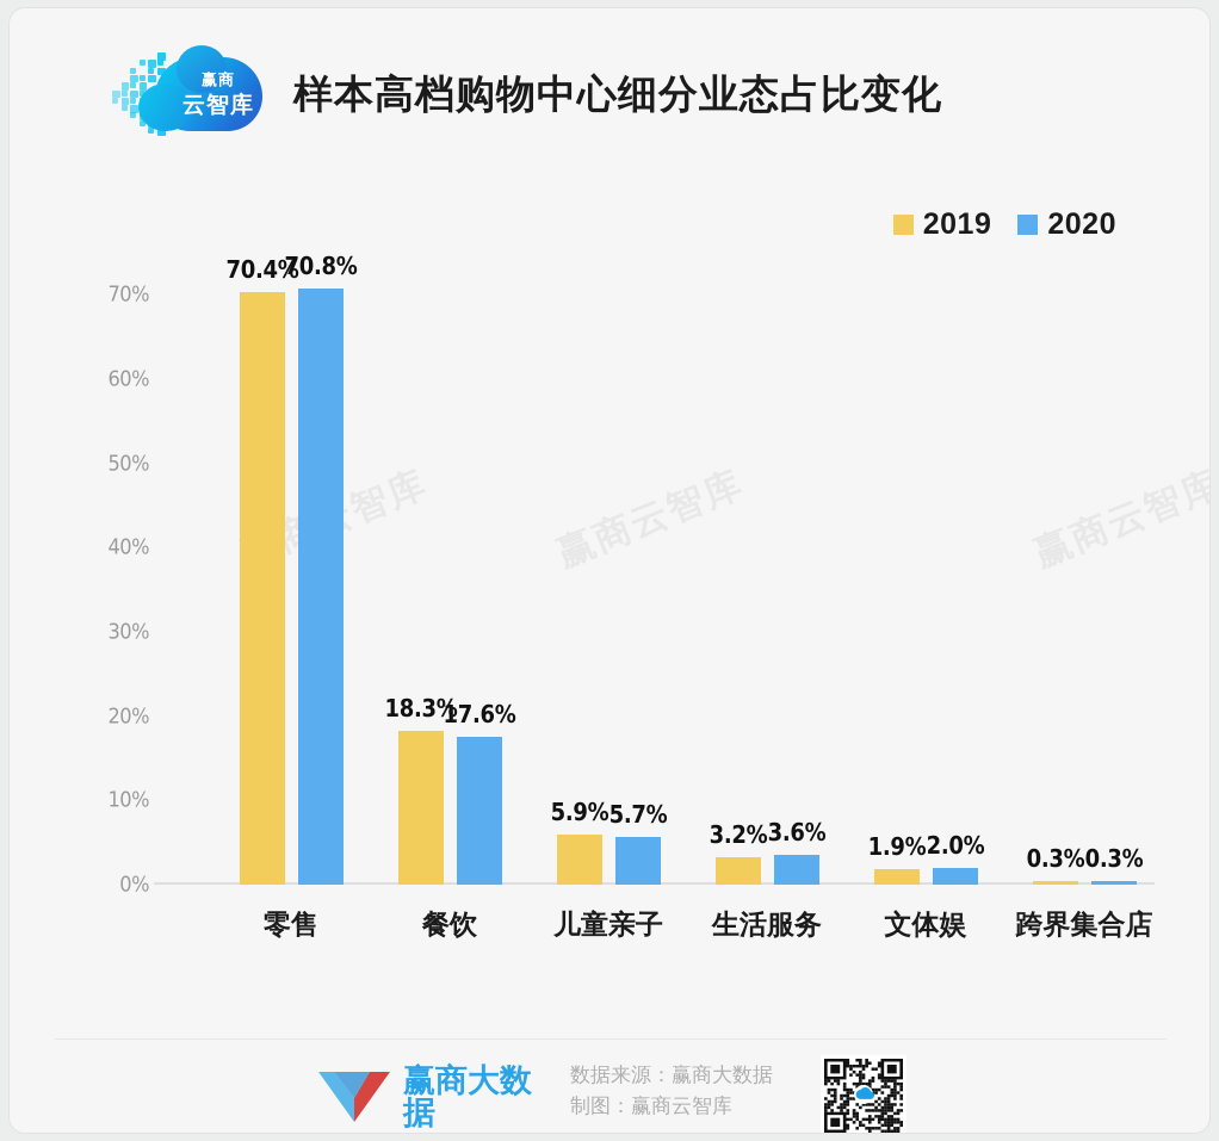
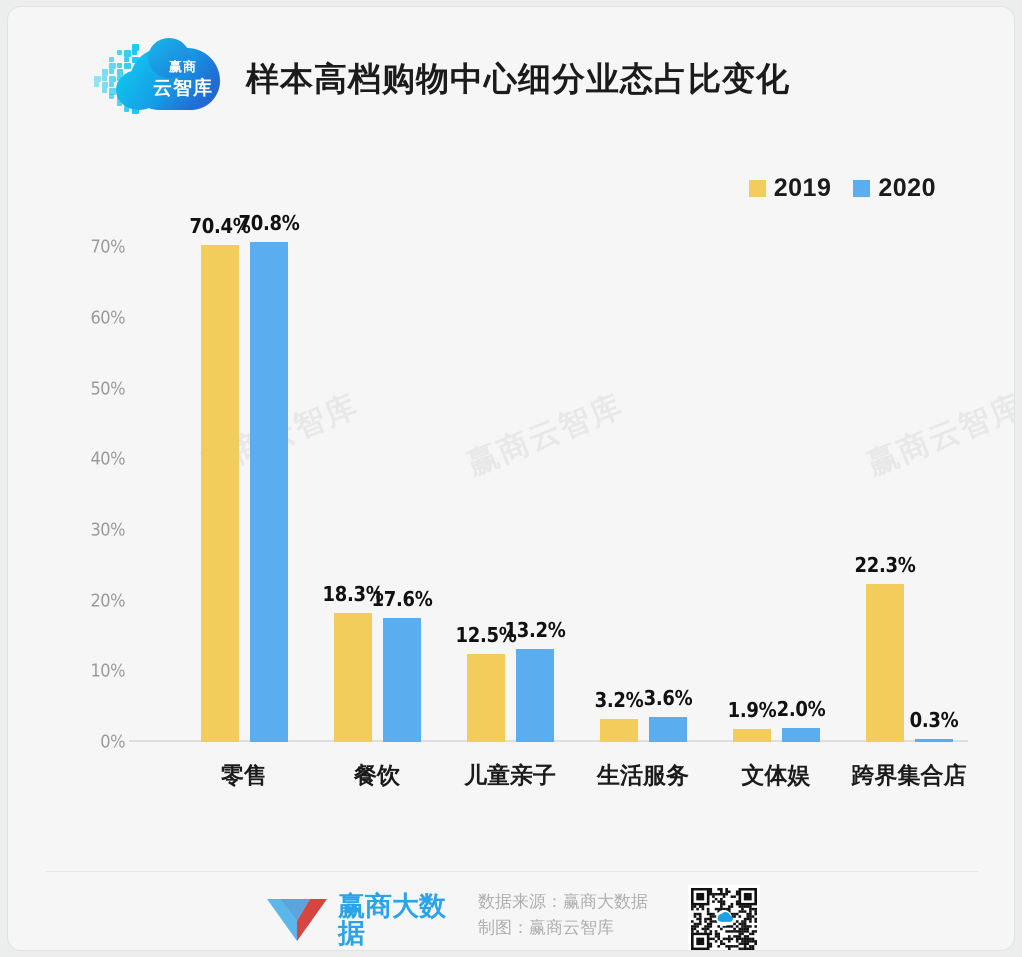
2019/儿童亲子: 5.9% -> 12.5%
2020/儿童亲子: 5.7% -> 13.2%
2019/跨界集合店: 0.3% -> 22.3%
